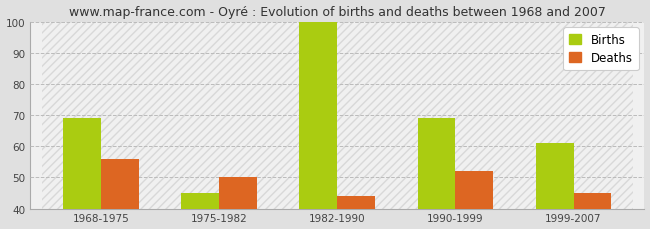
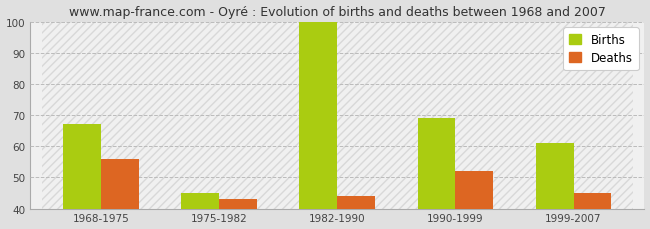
Births/1968-1975: 69 -> 67
Deaths/1975-1982: 50 -> 43
